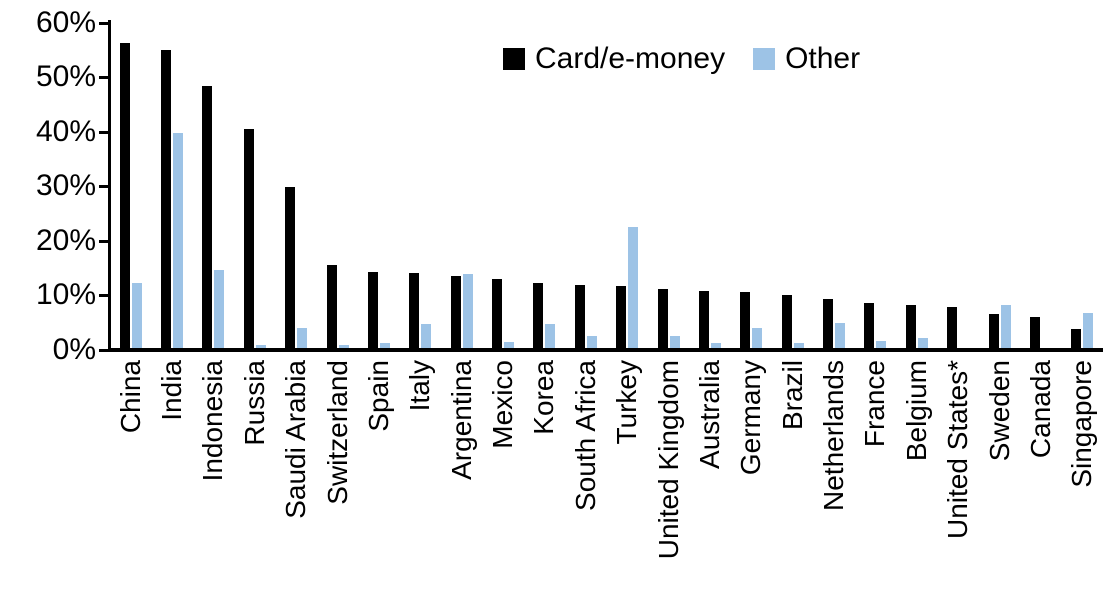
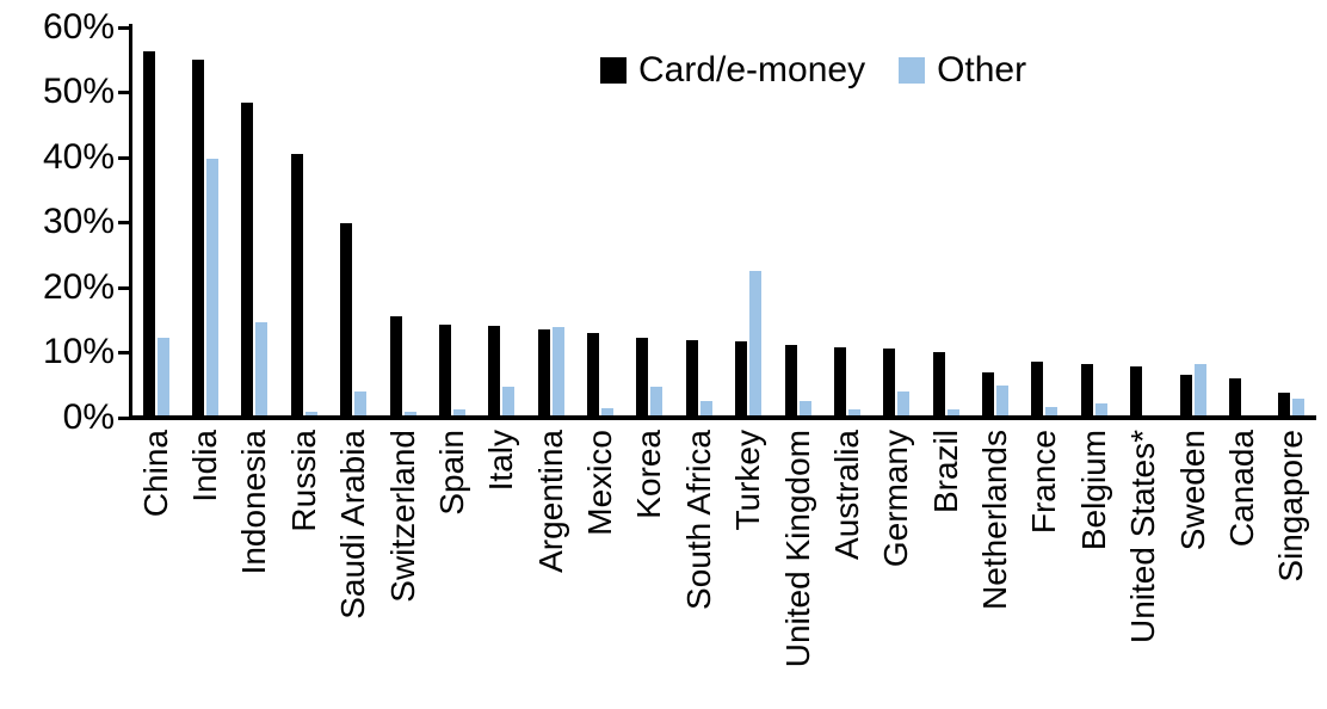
Card/e-money/Netherlands: 9% -> 7%
Other/Singapore: 7% -> 3%
